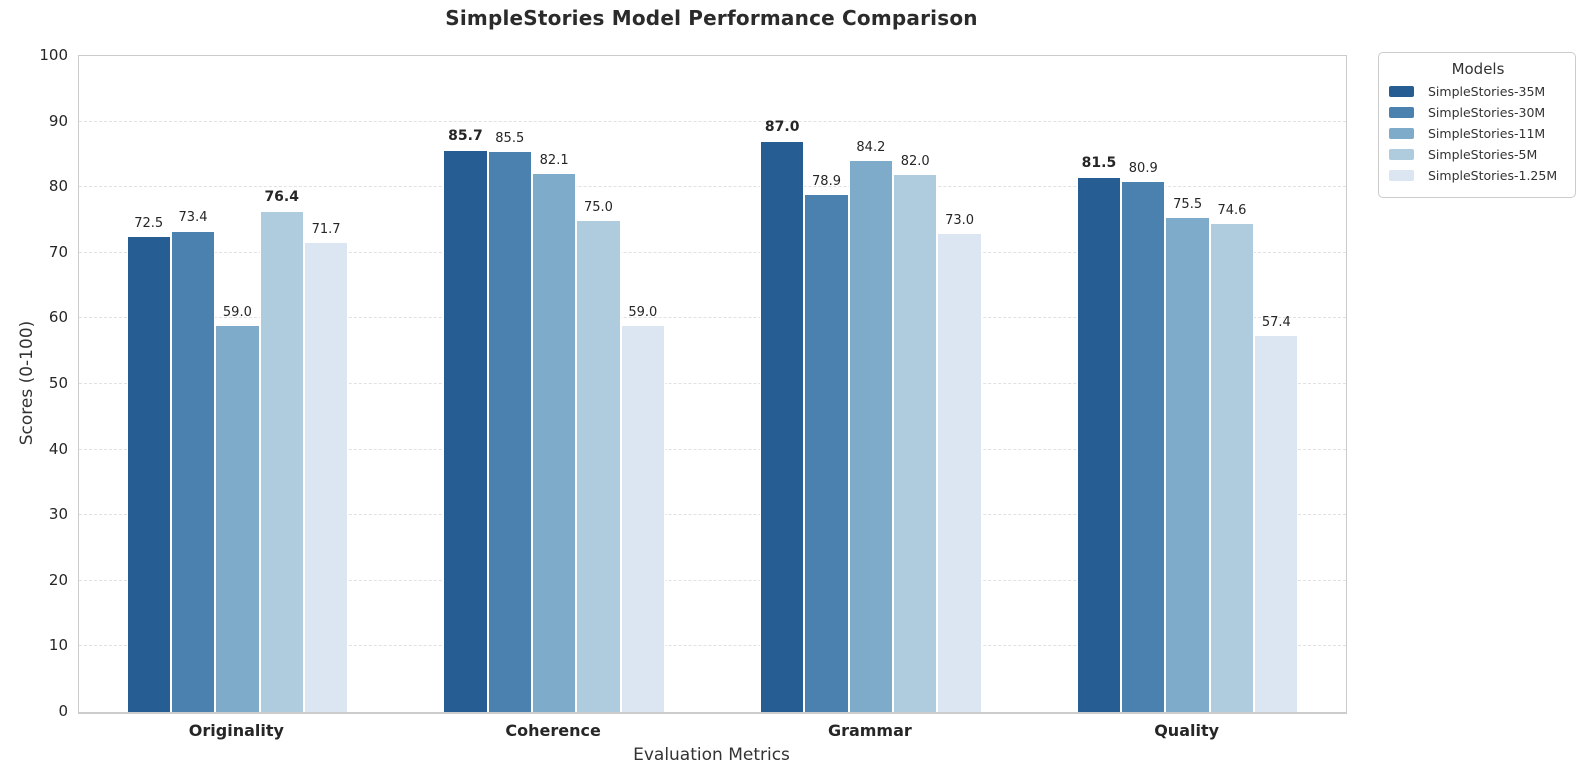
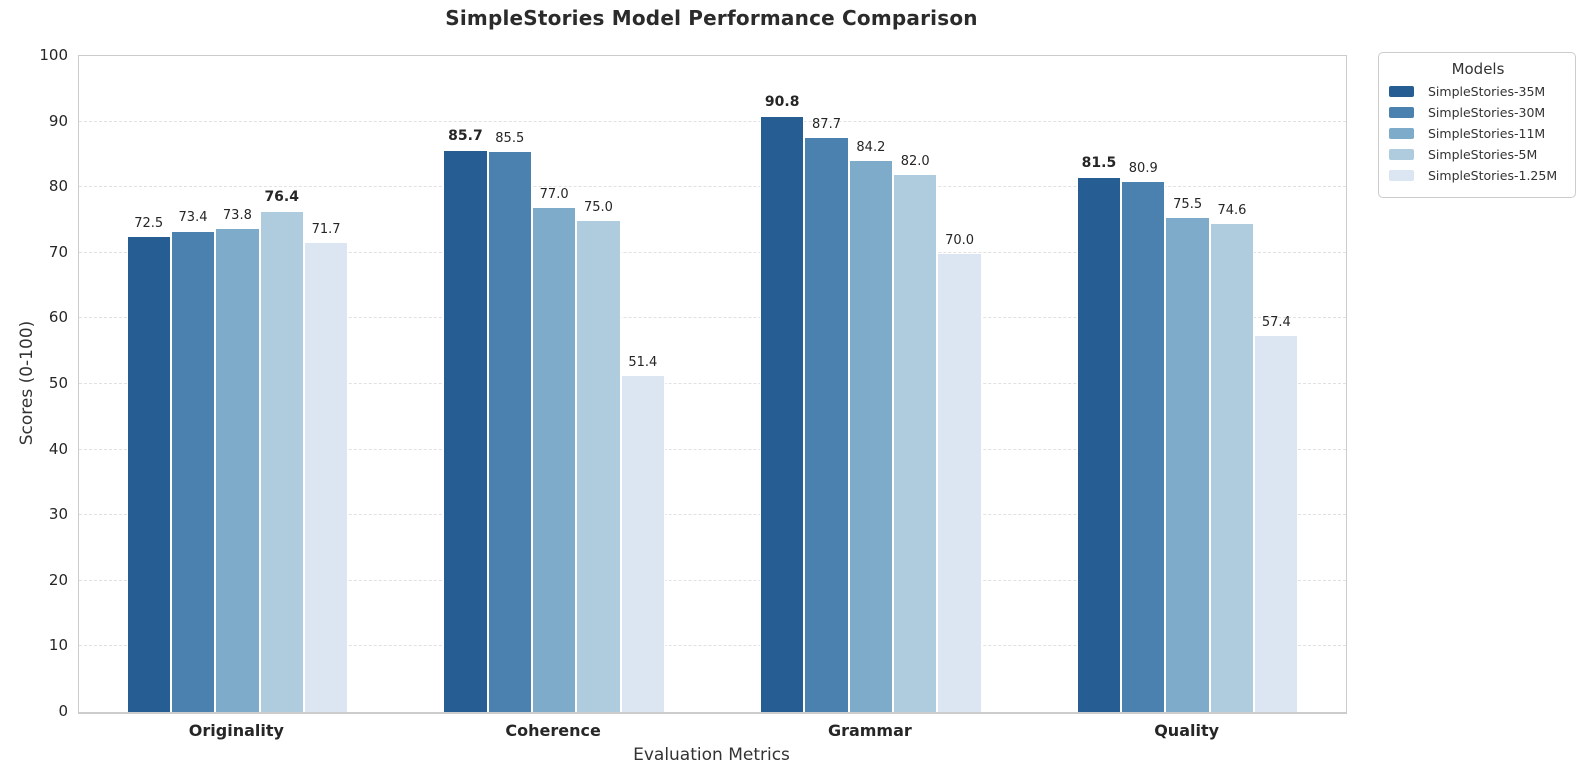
SimpleStories-11M/Originality: 59.0 -> 73.8
SimpleStories-11M/Coherence: 82.1 -> 77.0
SimpleStories-1.25M/Coherence: 59.0 -> 51.4
SimpleStories-35M/Grammar: 87.0 -> 90.8
SimpleStories-30M/Grammar: 78.9 -> 87.7
SimpleStories-1.25M/Grammar: 73.0 -> 70.0
